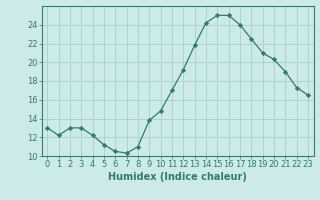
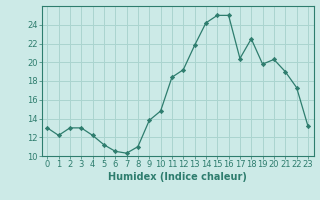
11: 17.0 -> 18.4
17: 24.0 -> 20.4
19: 21.0 -> 19.8
23: 16.5 -> 13.2
